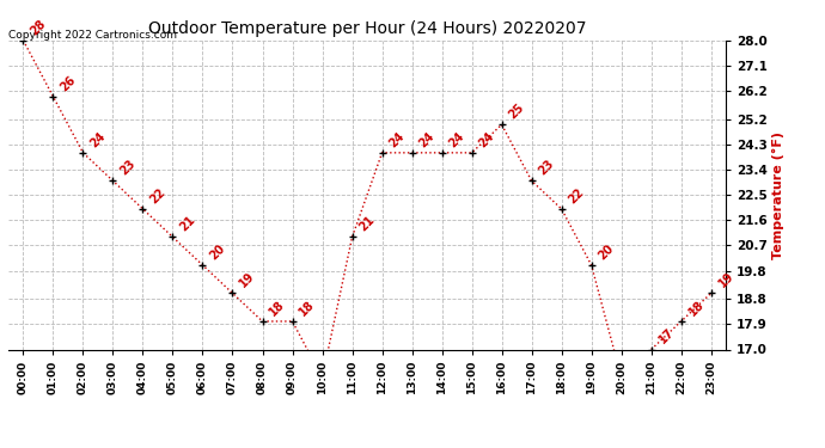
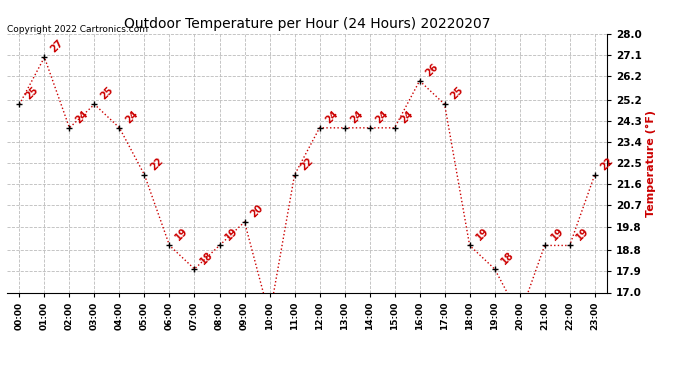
00:00: 28 -> 25
01:00: 26 -> 27
03:00: 23 -> 25
04:00: 22 -> 24
05:00: 21 -> 22
06:00: 20 -> 19
07:00: 19 -> 18
08:00: 18 -> 19
09:00: 18 -> 20
11:00: 21 -> 22
16:00: 25 -> 26
17:00: 23 -> 25
18:00: 22 -> 19
19:00: 20 -> 18
21:00: 17 -> 19
22:00: 18 -> 19
23:00: 19 -> 22
